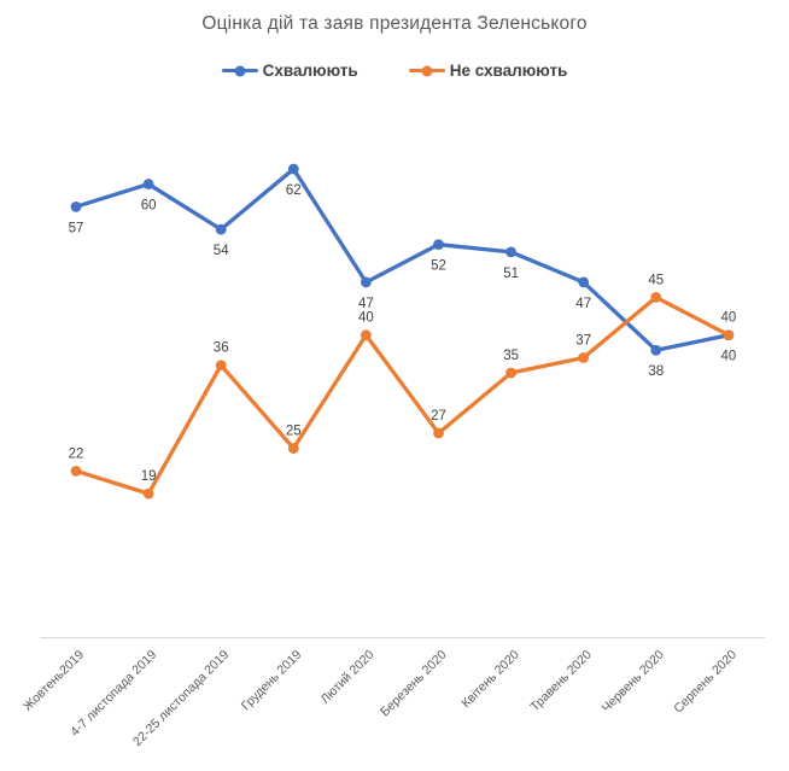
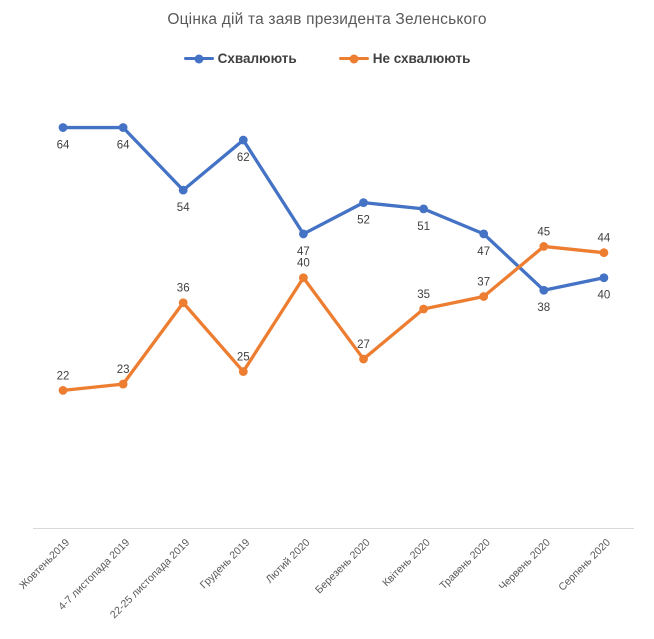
Схвалюють/Жовтень2019: 57 -> 64
Схвалюють/4-7 листопада 2019: 60 -> 64
Не схвалюють/4-7 листопада 2019: 19 -> 23
Не схвалюють/Серпень 2020: 40 -> 44
